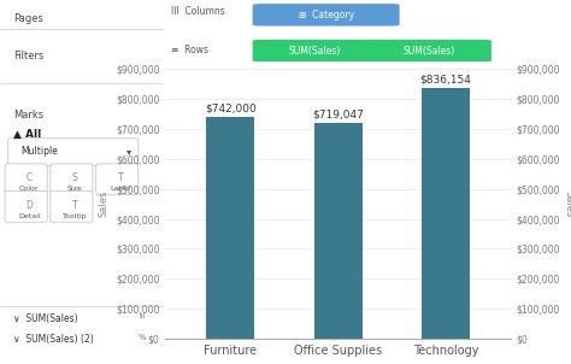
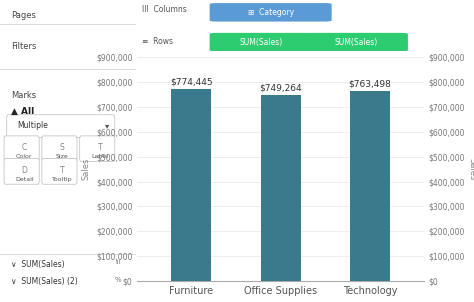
Furniture: $742,000 -> $774,445
Office Supplies: $719,047 -> $749,264
Technology: $836,154 -> $763,498
